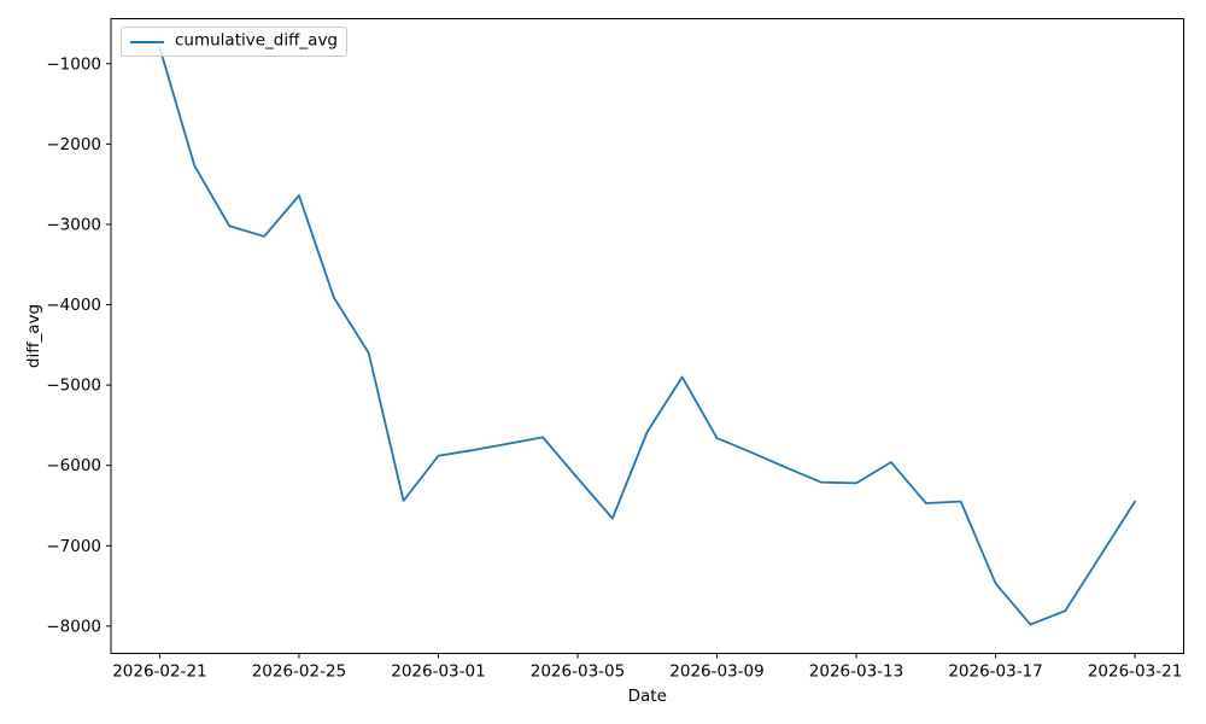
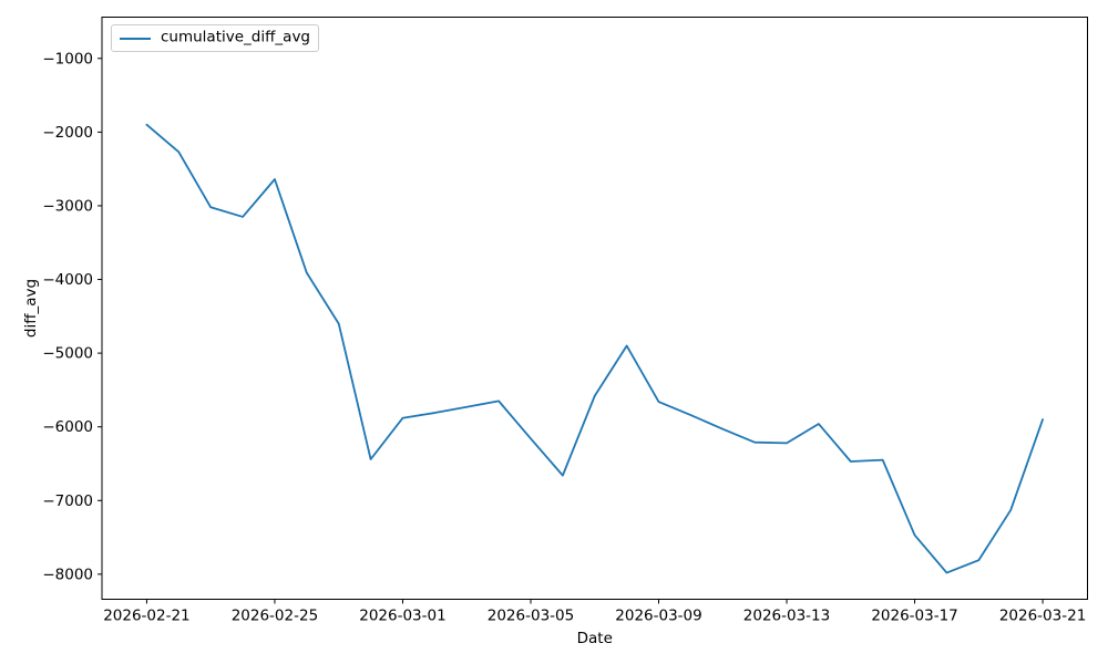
2026-02-21: -800 -> -1900
2026-03-21: -6400 -> -5900
